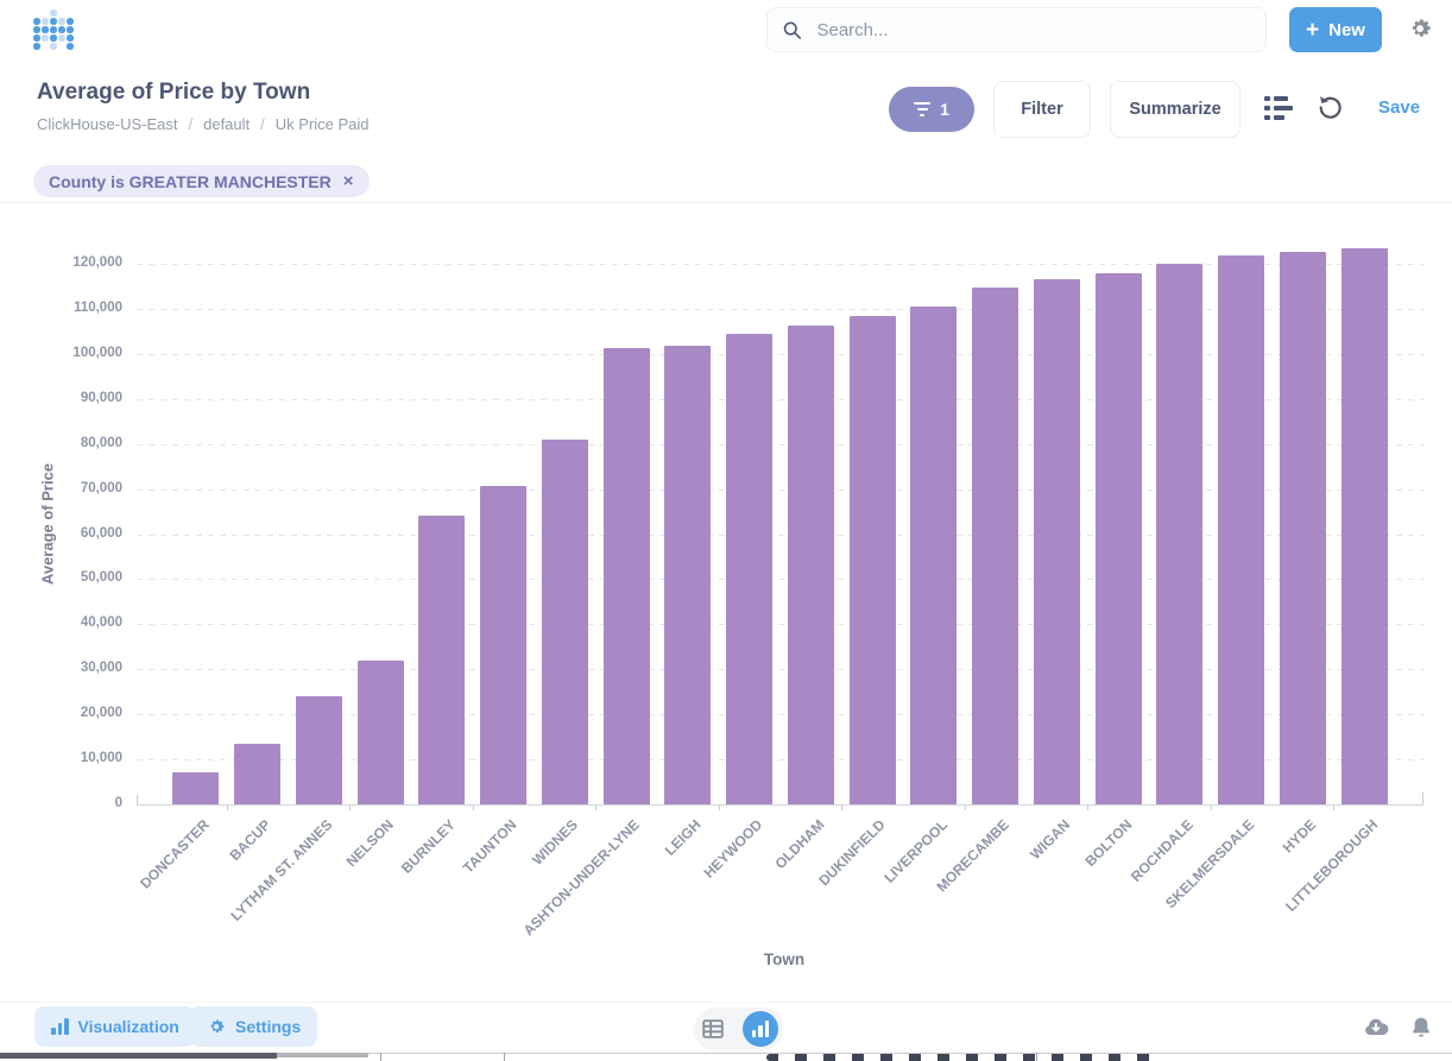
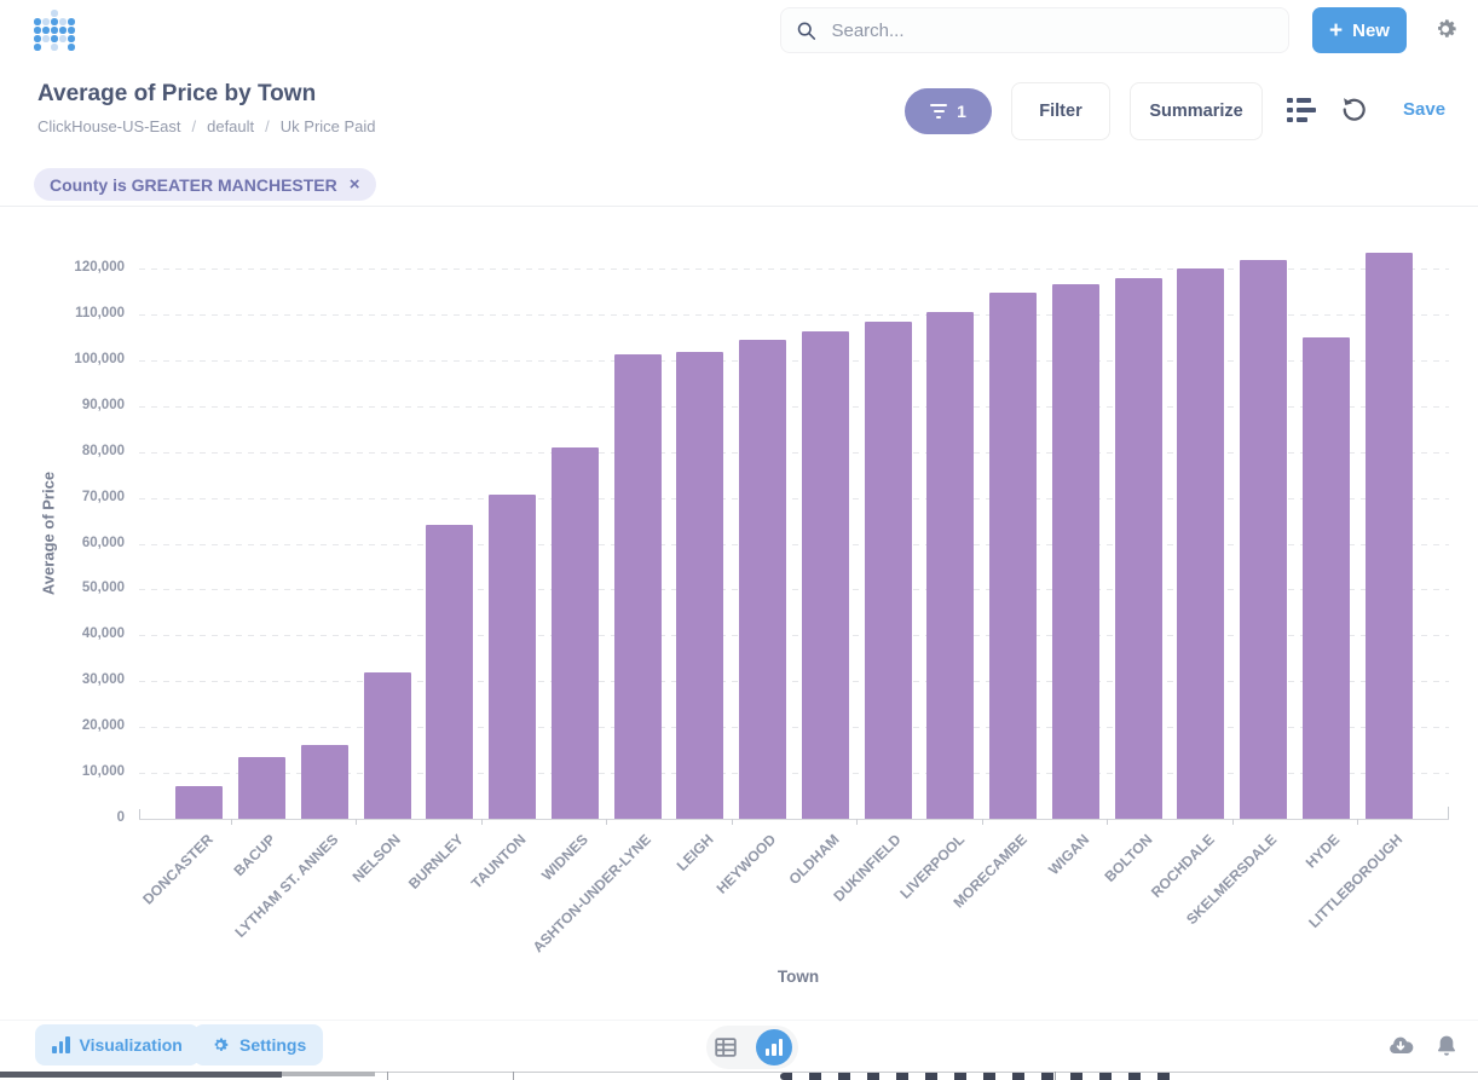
LYTHAM ST. ANNES: 24000 -> 16000
HYDE: 123000 -> 105000
